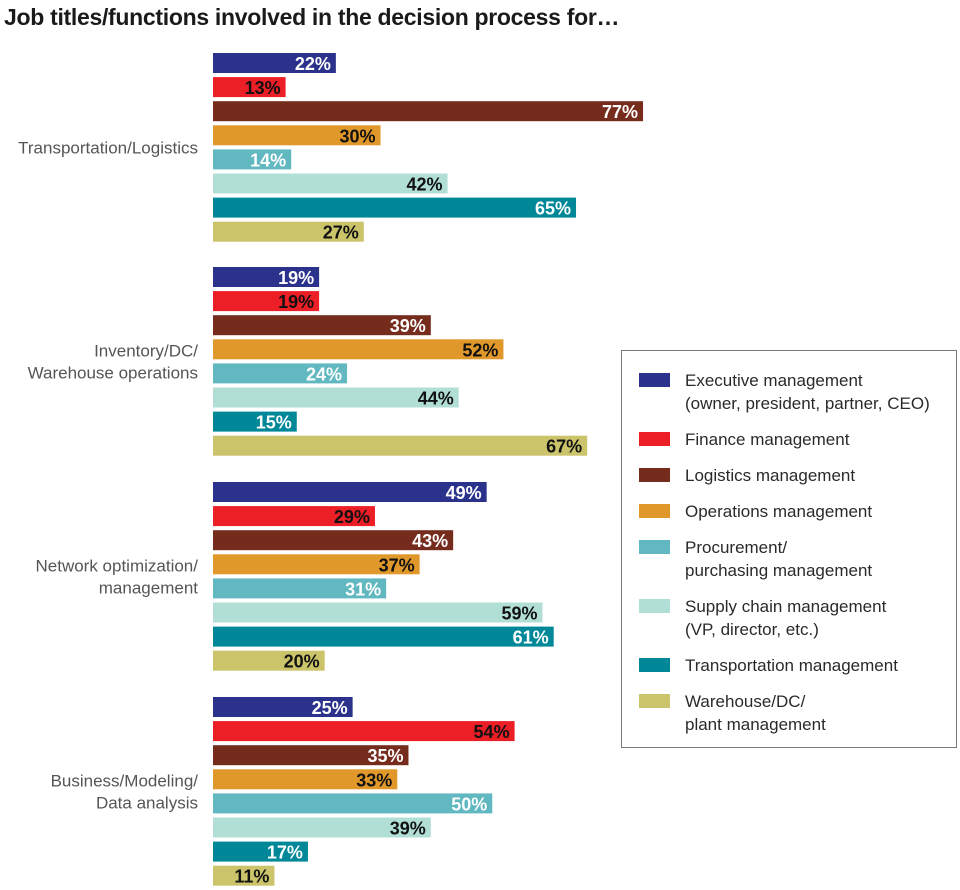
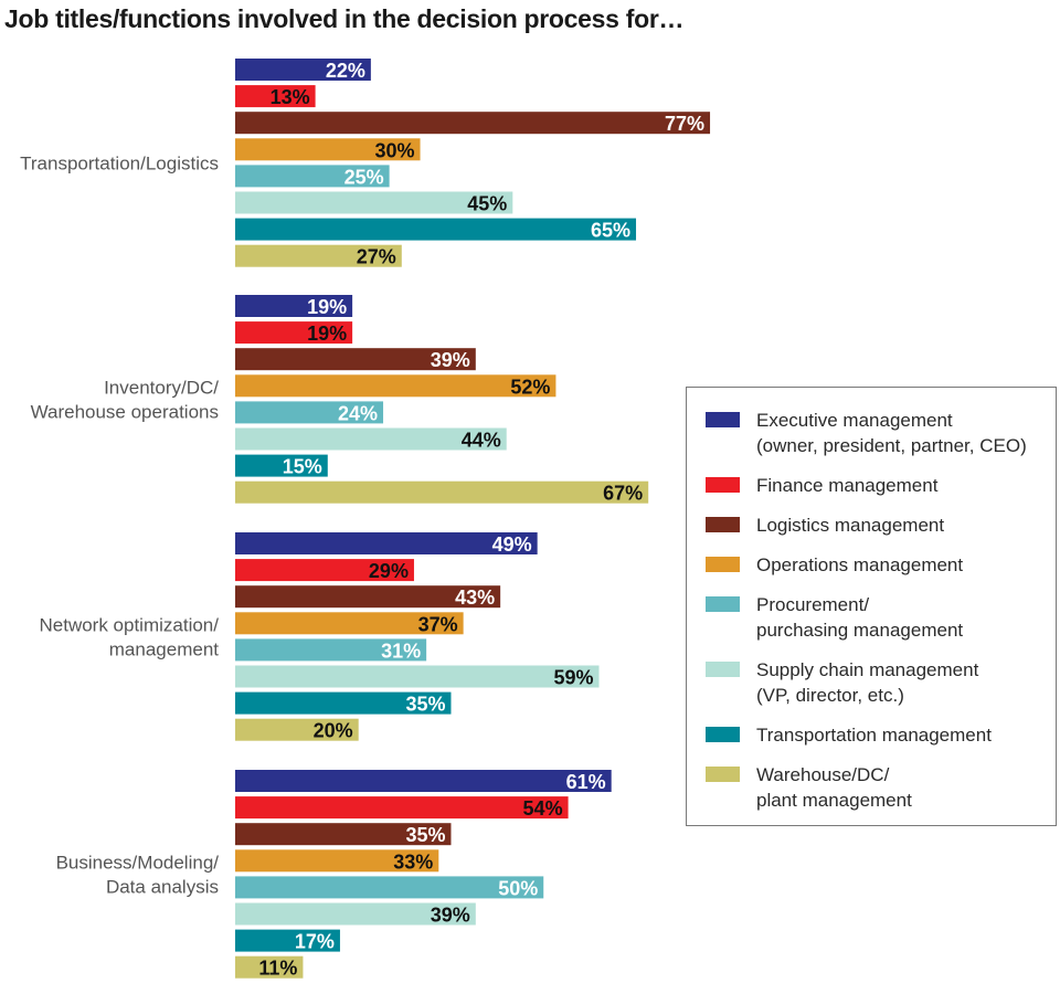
Procurement/ purchasing management/Transportation/Logistics: 14% -> 25%
Supply chain management (VP, director, etc.)/Transportation/Logistics: 42% -> 45%
Transportation management/Network optimization/ management: 61% -> 35%
Executive management (owner, president, partner, CEO)/Business/Modeling/ Data analysis: 25% -> 61%
